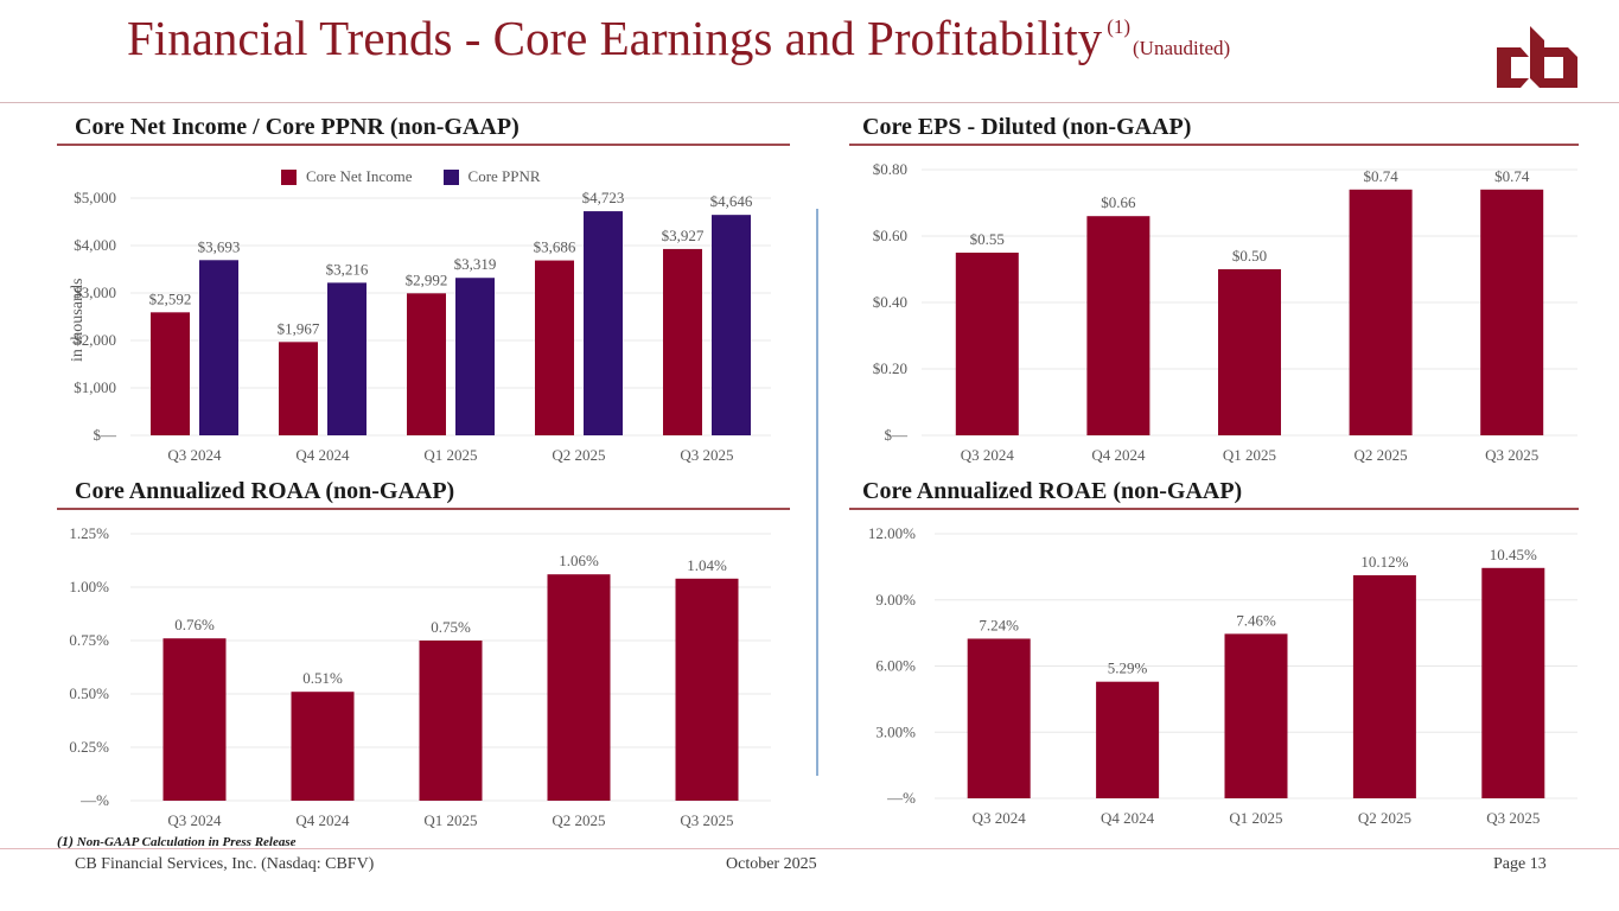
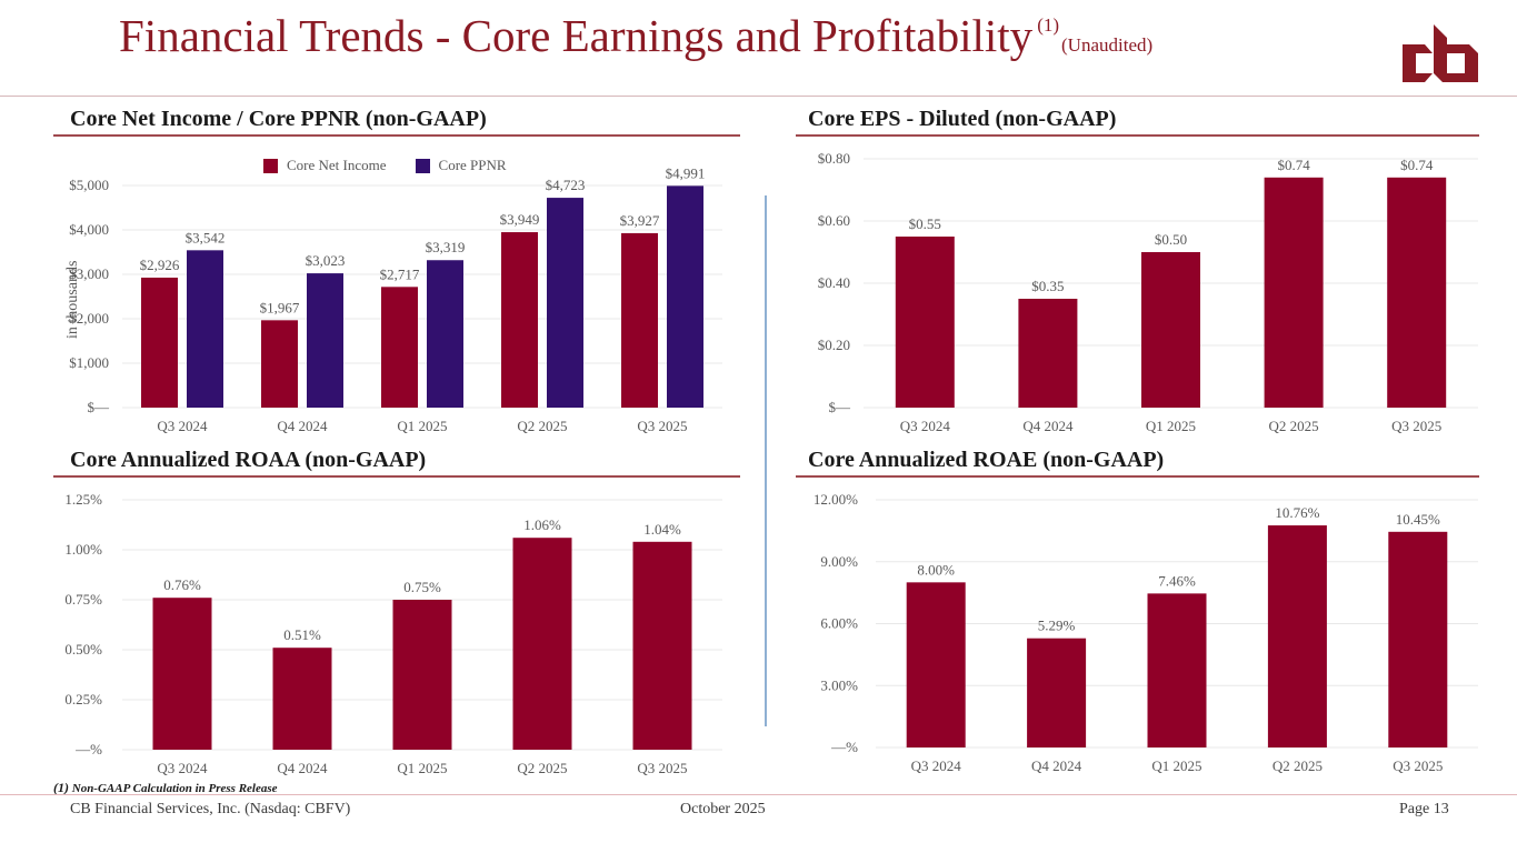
Core Net Income / Core PPNR (non-GAAP)/Core Net Income/Q3 2024: $2,592 -> $2,926
Core Net Income / Core PPNR (non-GAAP)/Core PPNR/Q3 2024: $3,693 -> $3,542
Core Net Income / Core PPNR (non-GAAP)/Core PPNR/Q4 2024: $3,216 -> $3,023
Core Net Income / Core PPNR (non-GAAP)/Core Net Income/Q1 2025: $2,992 -> $2,717
Core Net Income / Core PPNR (non-GAAP)/Core Net Income/Q2 2025: $3,686 -> $3,949
Core Net Income / Core PPNR (non-GAAP)/Core PPNR/Q3 2025: $4,646 -> $4,991
Core EPS - Diluted (non-GAAP)/Q4 2024: $0.66 -> $0.35
Core Annualized ROAE (non-GAAP)/Q3 2024: 7.24% -> 8.00%
Core Annualized ROAE (non-GAAP)/Q2 2025: 10.12% -> 10.76%
